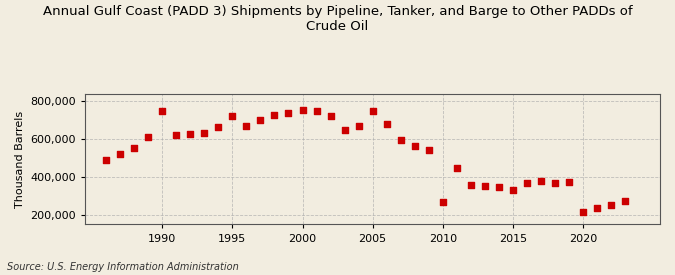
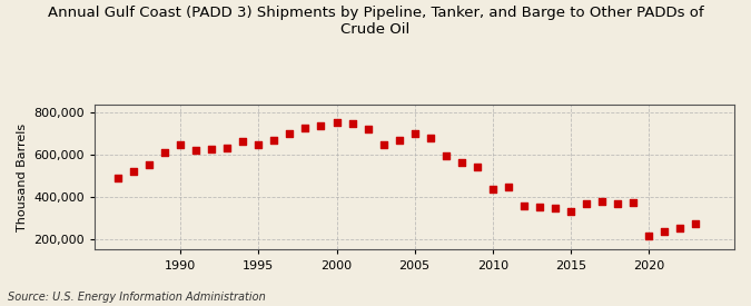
1990: 750,000 -> 650,000
1995: 720,000 -> 650,000
2005: 750,000 -> 700,000
2010: 270,000 -> 440,000
